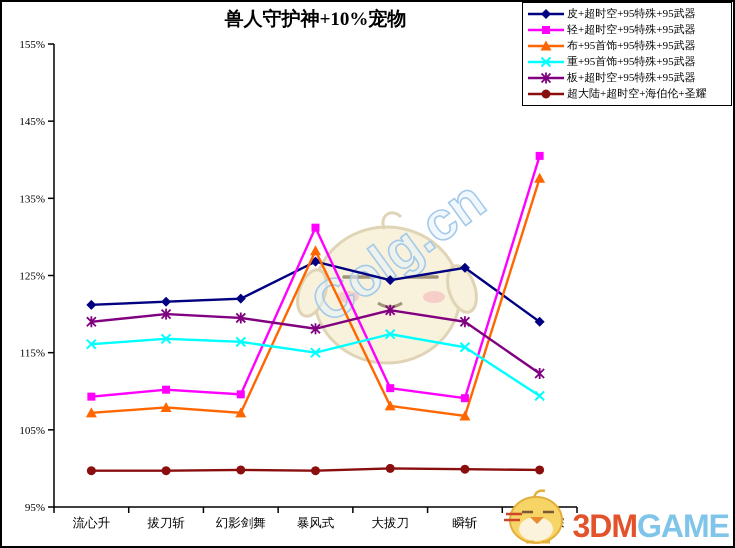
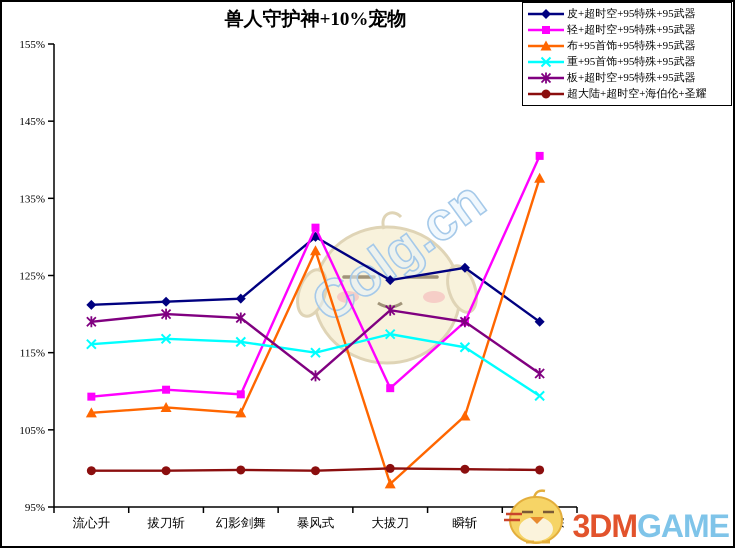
皮+超时空+95特殊+95武器/暴风式: 127% -> 130%
板+超时空+95特殊+95武器/暴风式: 118% -> 112%
布+95首饰+95特殊+95武器/大拔刀: 108% -> 98%
轻+超时空+95特殊+95武器/瞬斩: 109% -> 119%
